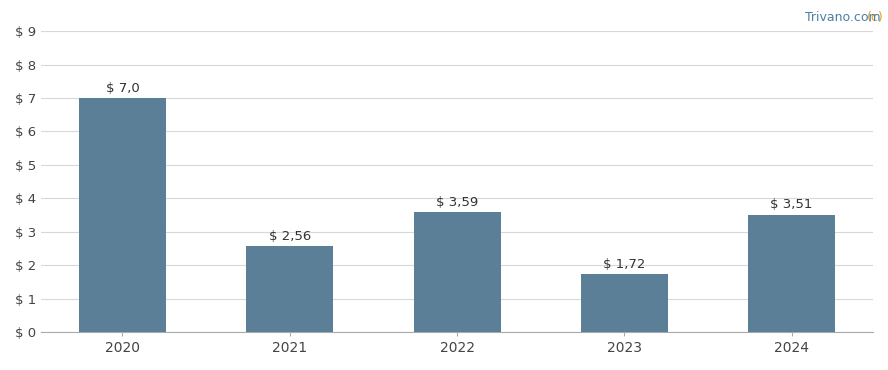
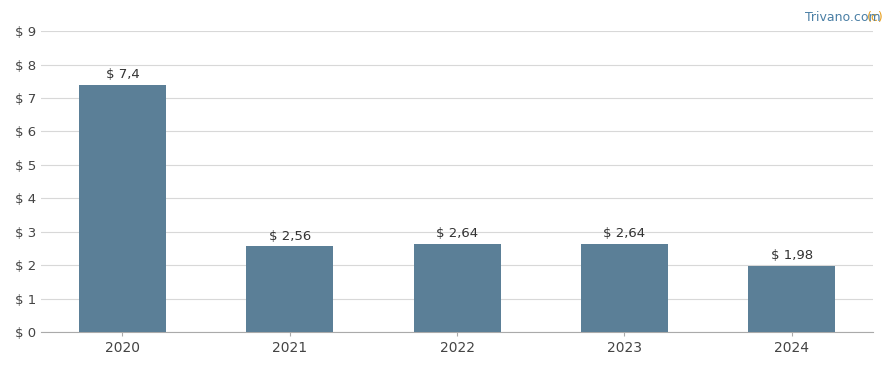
2020: 7,0 -> 7,4
2022: 3,59 -> 2,64
2023: 1,72 -> 2,64
2024: 3,51 -> 1,98
